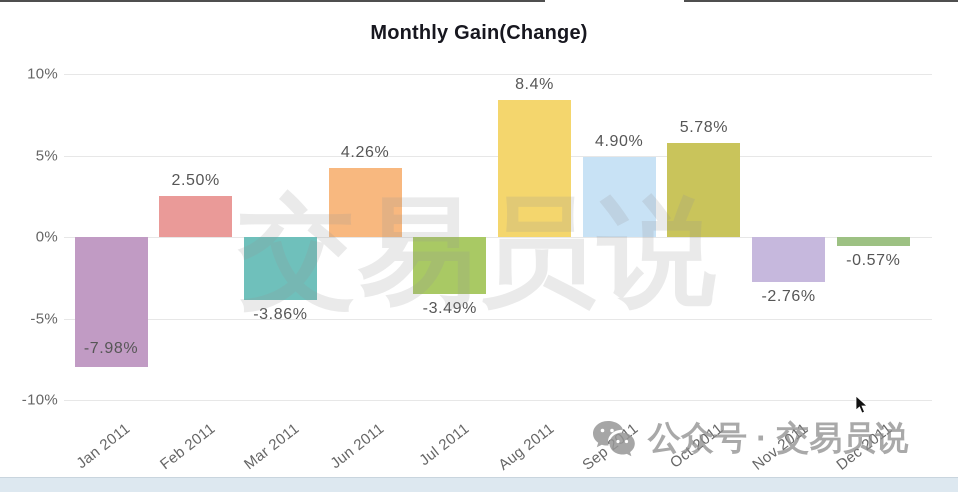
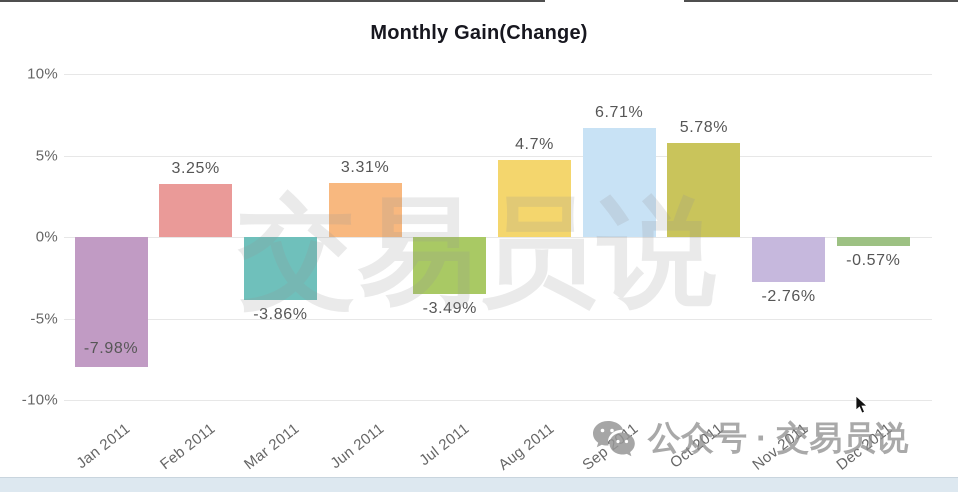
Feb 2011: 2.50% -> 3.25%
Jun 2011: 4.26% -> 3.31%
Aug 2011: 8.4% -> 4.7%
Sep 2011: 4.90% -> 6.71%
